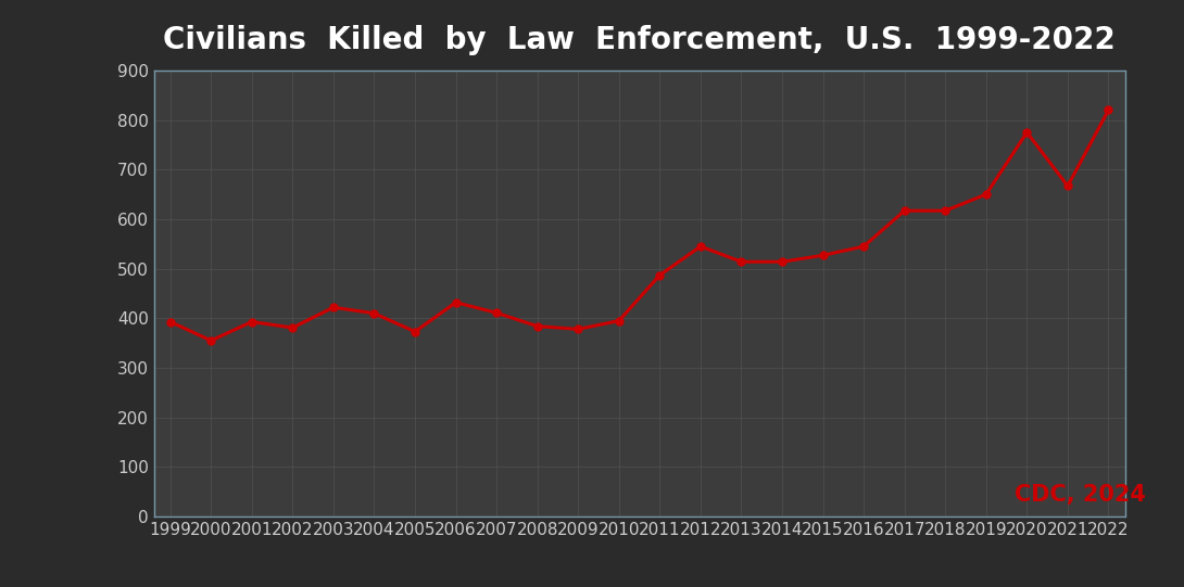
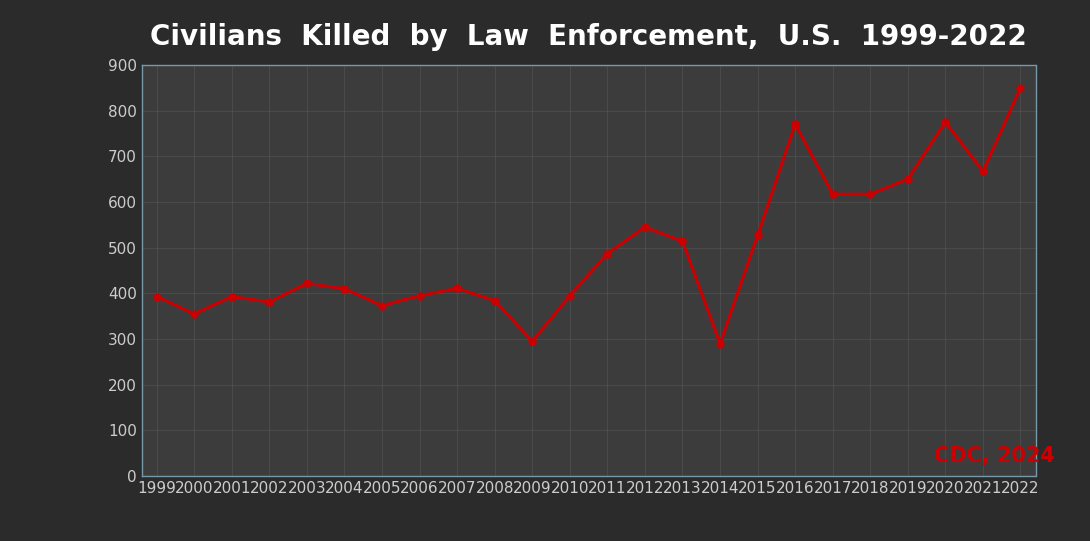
2006: 432 -> 395
2009: 378 -> 295
2014: 514 -> 290
2016: 545 -> 770
2022: 820 -> 850
